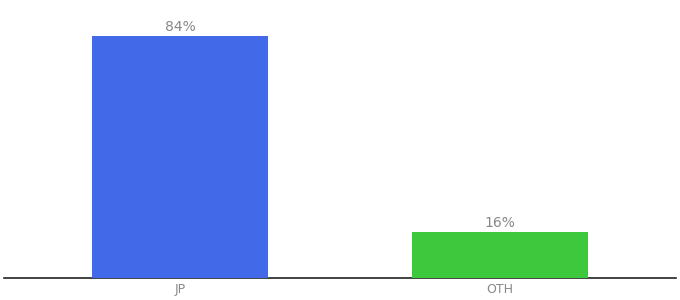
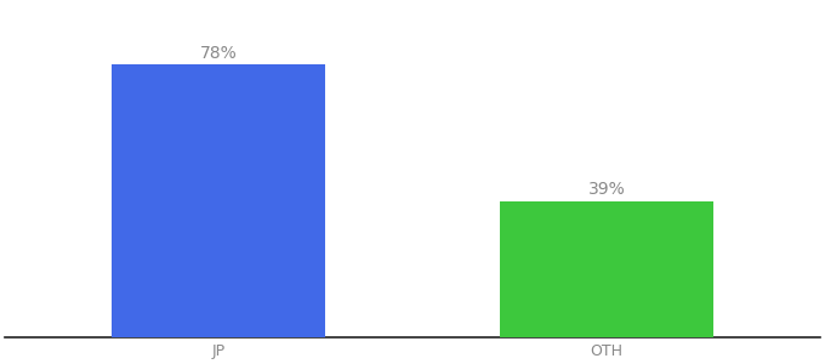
JP: 84% -> 78%
OTH: 16% -> 39%
